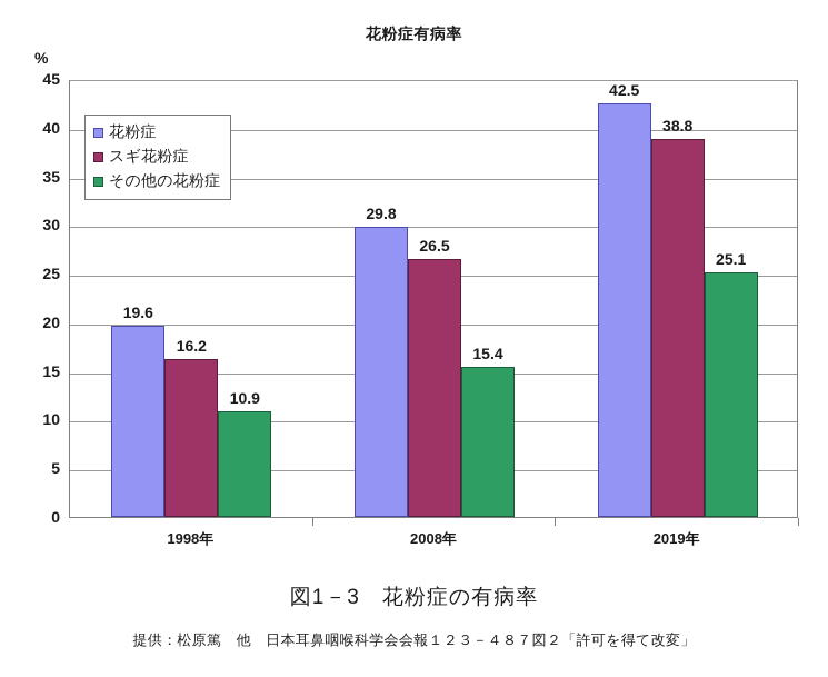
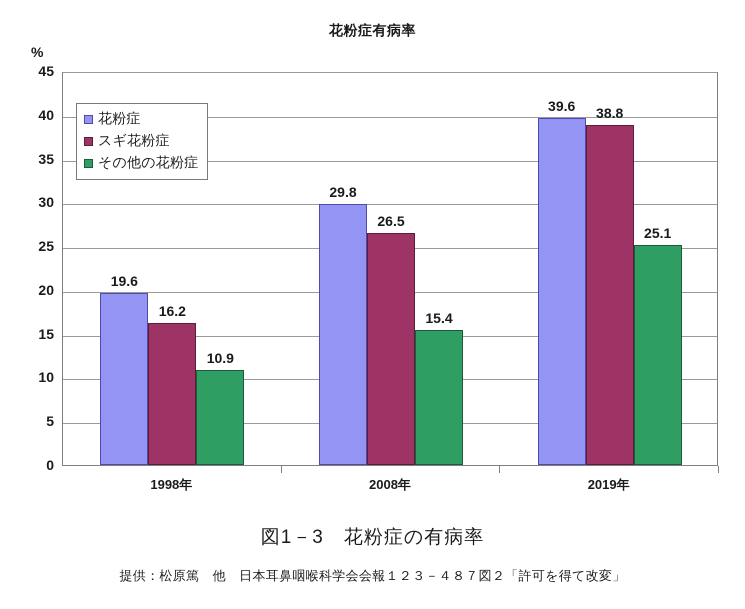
花粉症/2019年: 42.5 -> 39.6
